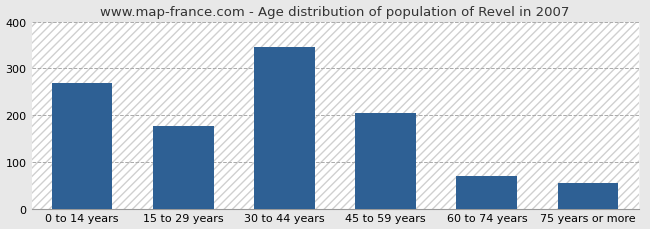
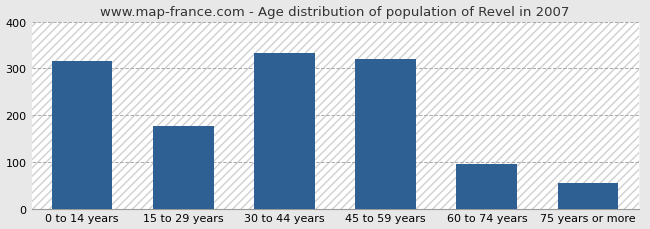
0 to 14 years: 270 -> 315
30 to 44 years: 345 -> 332
45 to 59 years: 205 -> 320
60 to 74 years: 70 -> 97
